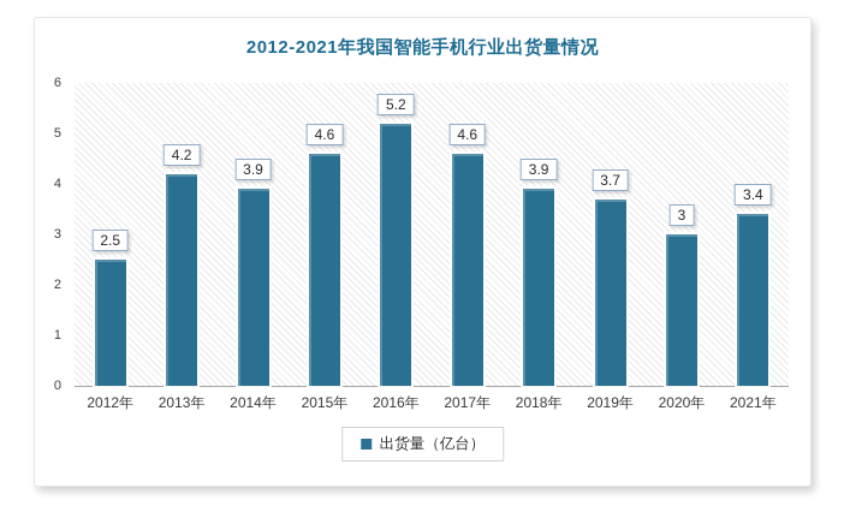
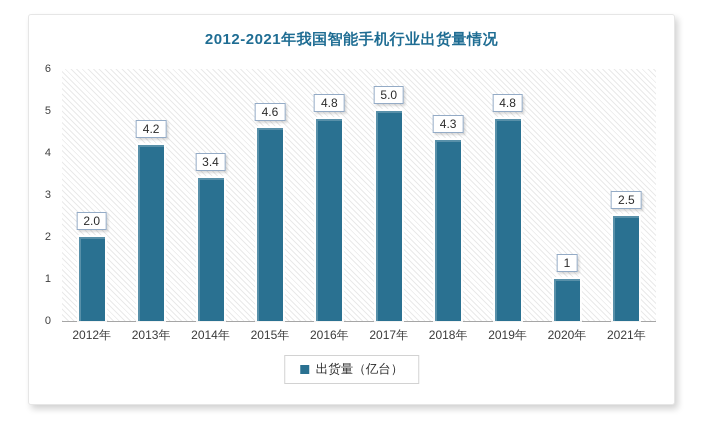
2012年: 2.5 -> 2.0
2014年: 3.9 -> 3.4
2016年: 5.2 -> 4.8
2017年: 4.6 -> 5.0
2018年: 3.9 -> 4.3
2019年: 3.7 -> 4.8
2020年: 3 -> 1
2021年: 3.4 -> 2.5
